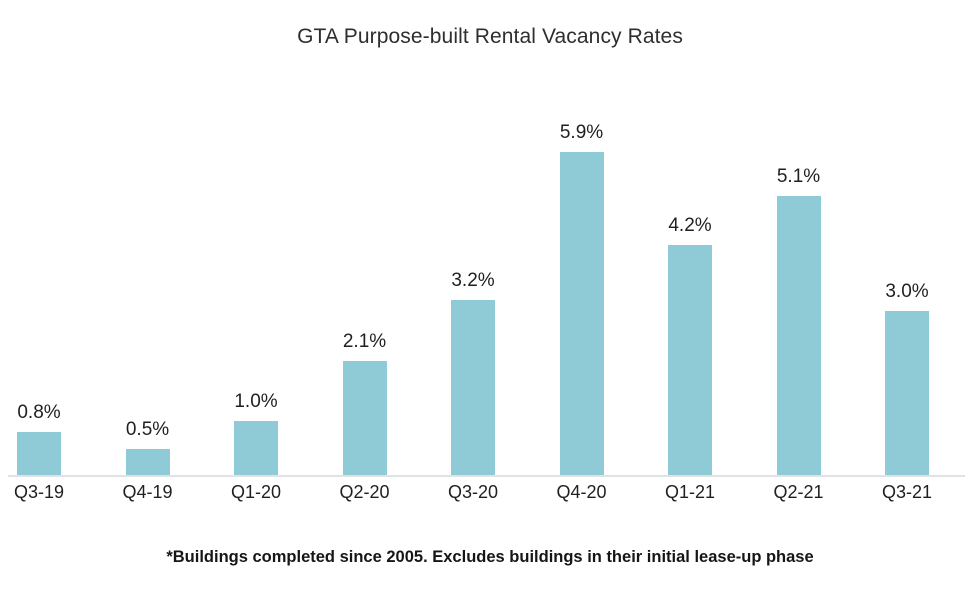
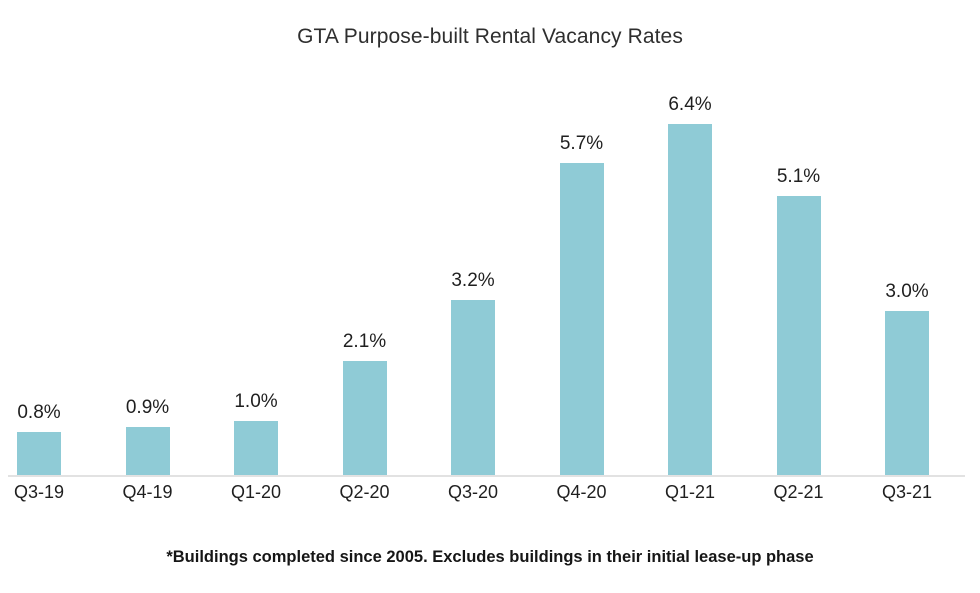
Q4-19: 0.5% -> 0.9%
Q4-20: 5.9% -> 5.7%
Q1-21: 4.2% -> 6.4%
